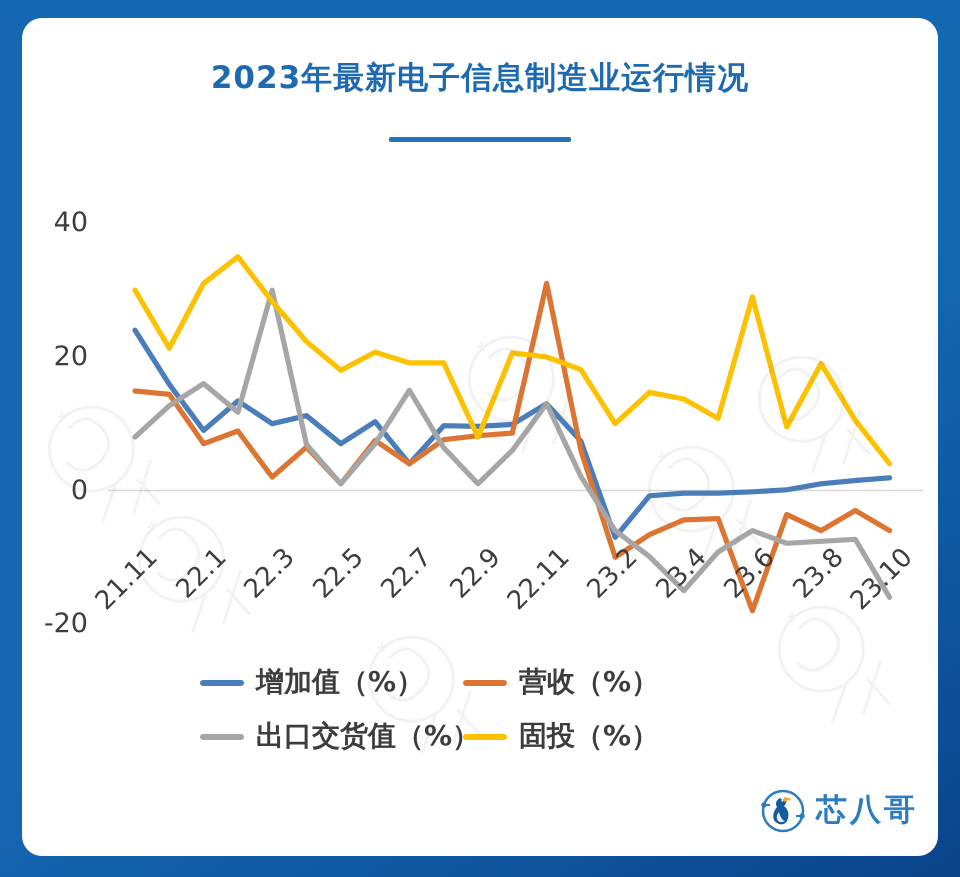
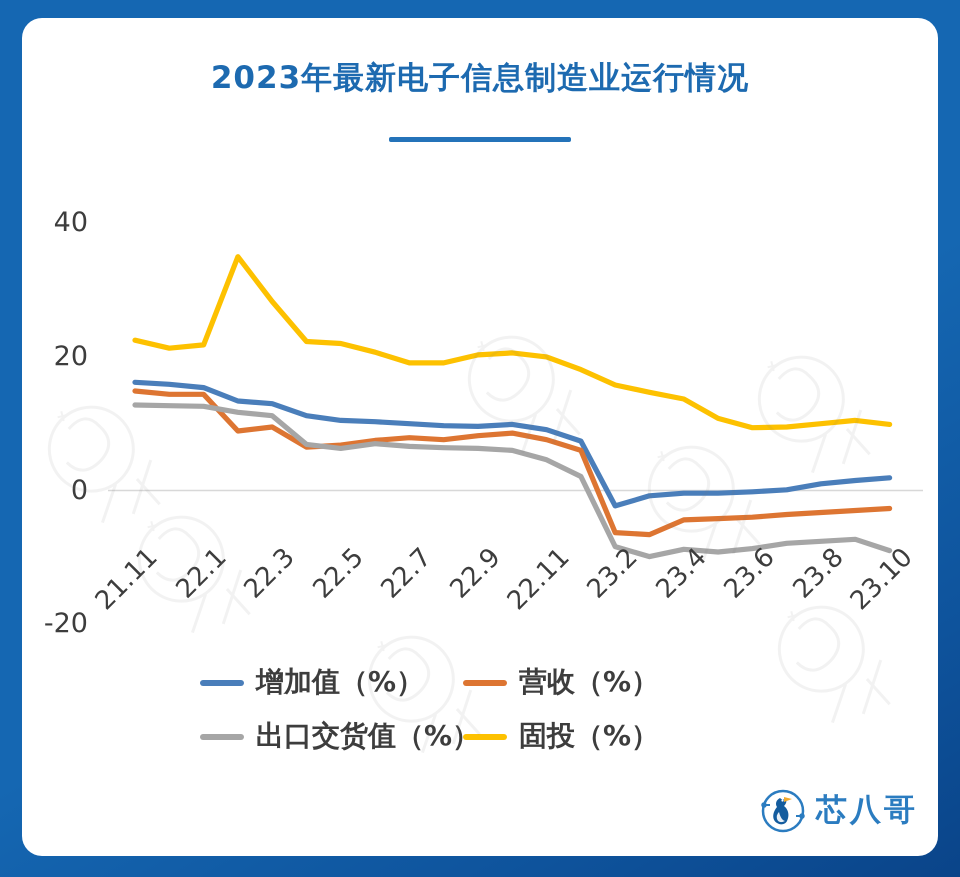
增加值（%）/21.11: 24 -> 16
出口交货值（%）/21.11: 8 -> 13
固投（%）/21.11: 30 -> 22
增加值（%）/22.1: 9 -> 15
营收（%）/22.1: 7 -> 14
出口交货值（%）/22.1: 16 -> 13
固投（%）/22.1: 31 -> 22
增加值（%）/22.3: 10 -> 13
营收（%）/22.3: 2 -> 10
出口交货值（%）/22.3: 30 -> 11
增加值（%）/22.5: 7 -> 10
营收（%）/22.5: 1 -> 7
出口交货值（%）/22.5: 1 -> 6
固投（%）/22.5: 18 -> 22
增加值（%）/22.7: 4 -> 10
营收（%）/22.7: 4 -> 8
出口交货值（%）/22.7: 15 -> 7
出口交货值（%）/22.9: 1 -> 6
固投（%）/22.9: 8 -> 20
增加值（%）/22.11: 13 -> 9
营收（%）/22.11: 31 -> 8
出口交货值（%）/22.11: 13 -> 5
增加值（%）/23.2: -7 -> -2
营收（%）/23.2: -10 -> -6
出口交货值（%）/23.2: -6 -> -8
固投（%）/23.2: 10 -> 16
出口交货值（%）/23.4: -15 -> -9
营收（%）/23.6: -18 -> -4
出口交货值（%）/23.6: -6 -> -9
固投（%）/23.6: 29 -> 9
营收（%）/23.8: -6 -> -3
固投（%）/23.8: 19 -> 10
营收（%）/23.10: -6 -> -3
出口交货值（%）/23.10: -16 -> -9
固投（%）/23.10: 4 -> 10
